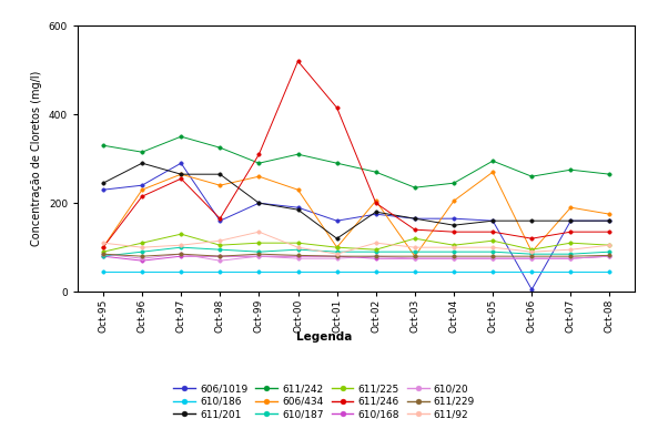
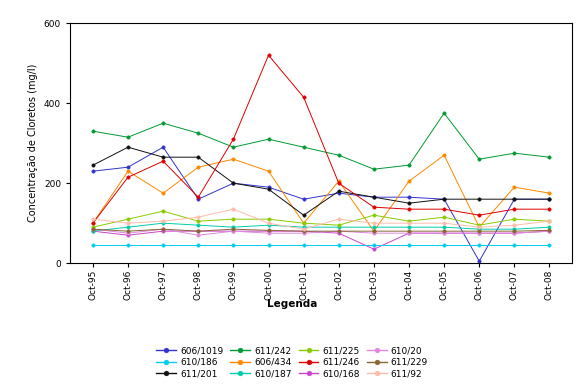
606/434/Oct-97: 265 -> 175
610/168/Oct-03: 75 -> 35
611/242/Oct-05: 295 -> 375
